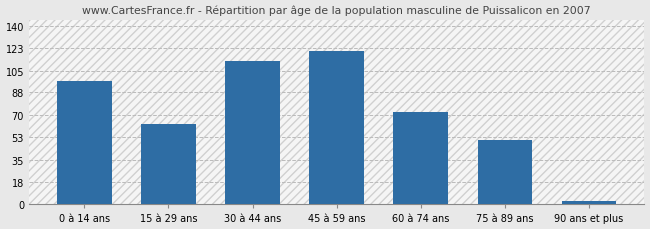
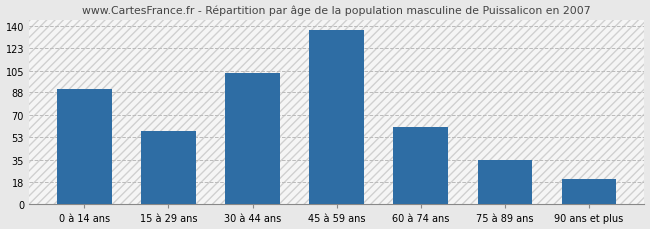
0 à 14 ans: 97 -> 91
15 à 29 ans: 63 -> 58
30 à 44 ans: 113 -> 103
45 à 59 ans: 121 -> 137
60 à 74 ans: 73 -> 61
75 à 89 ans: 51 -> 35
90 ans et plus: 3 -> 20
